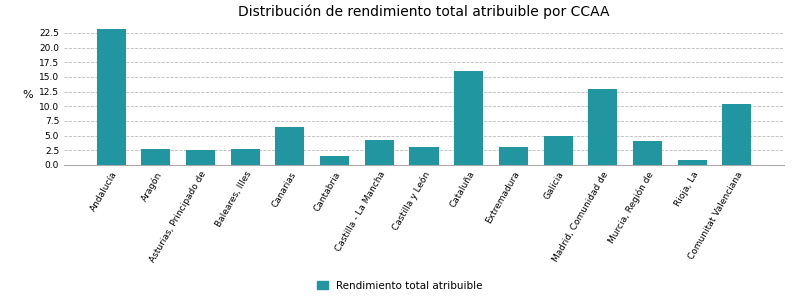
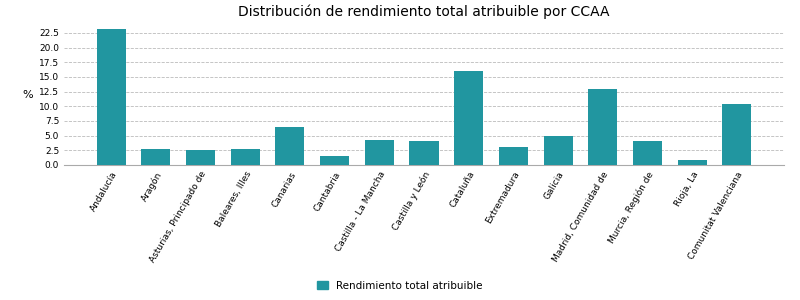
Castilla y León: 3.0 -> 4.1
